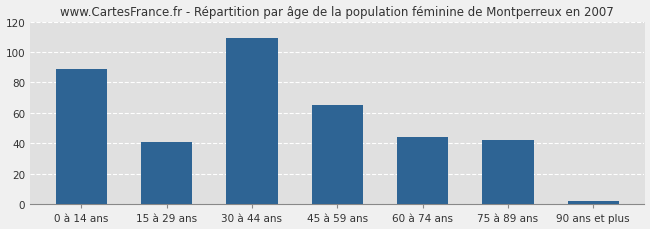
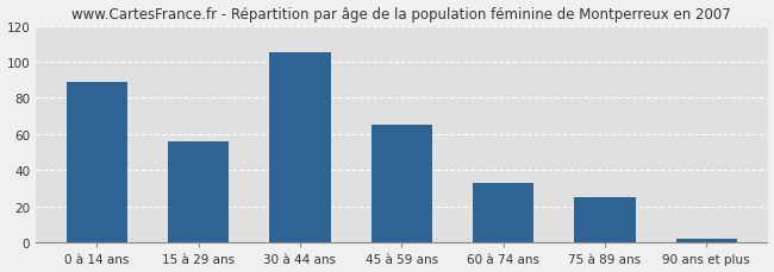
15 à 29 ans: 41 -> 56
30 à 44 ans: 109 -> 105
60 à 74 ans: 44 -> 33
75 à 89 ans: 42 -> 25
